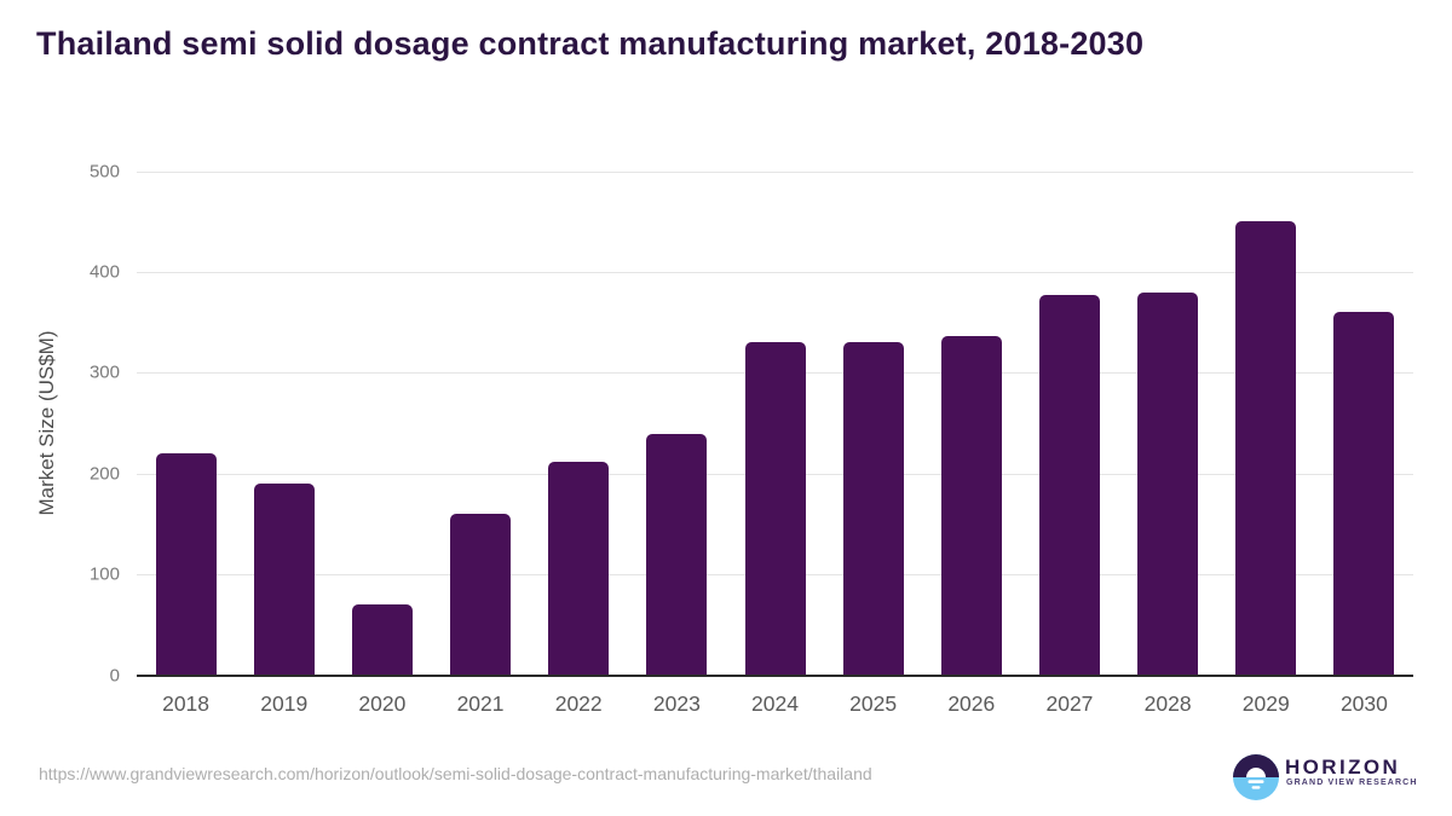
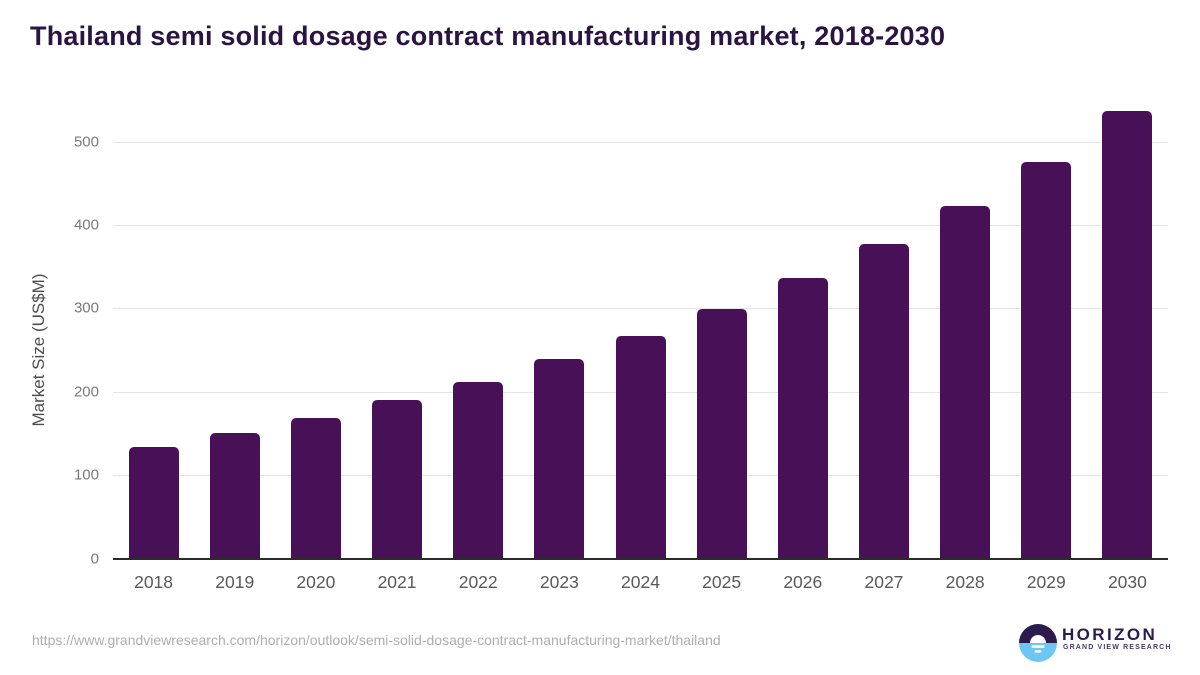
2018: 220 -> 130
2019: 190 -> 150
2020: 70 -> 170
2021: 160 -> 190
2024: 330 -> 270
2025: 330 -> 300
2028: 380 -> 420
2029: 450 -> 480
2030: 360 -> 540
